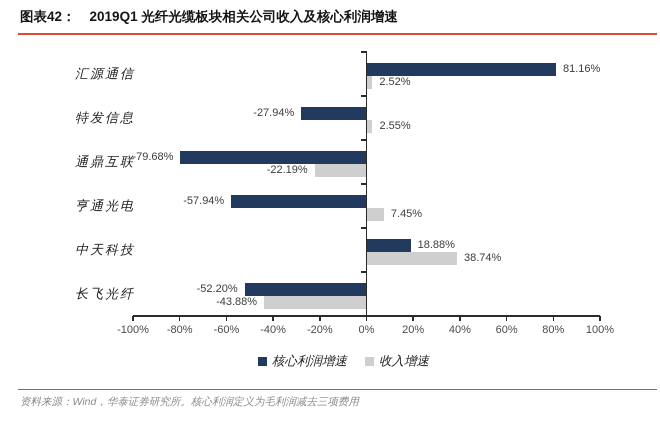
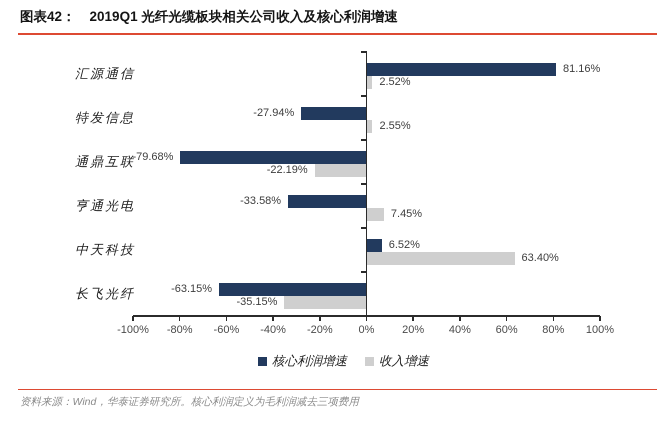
核心利润增速/亨通光电: -57.94% -> -33.58%
核心利润增速/中天科技: 18.88% -> 6.52%
收入增速/中天科技: 38.74% -> 63.40%
核心利润增速/长飞光纤: -52.20% -> -63.15%
收入增速/长飞光纤: -43.88% -> -35.15%
